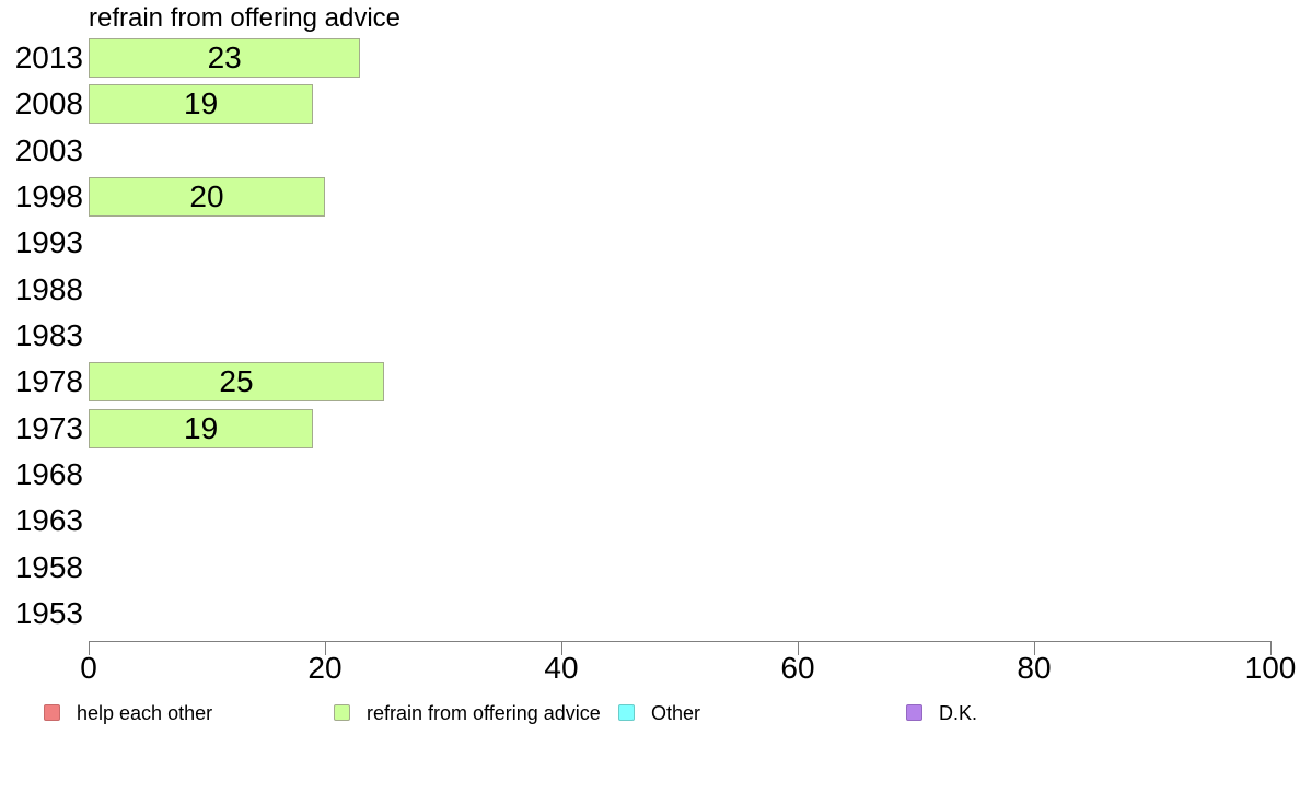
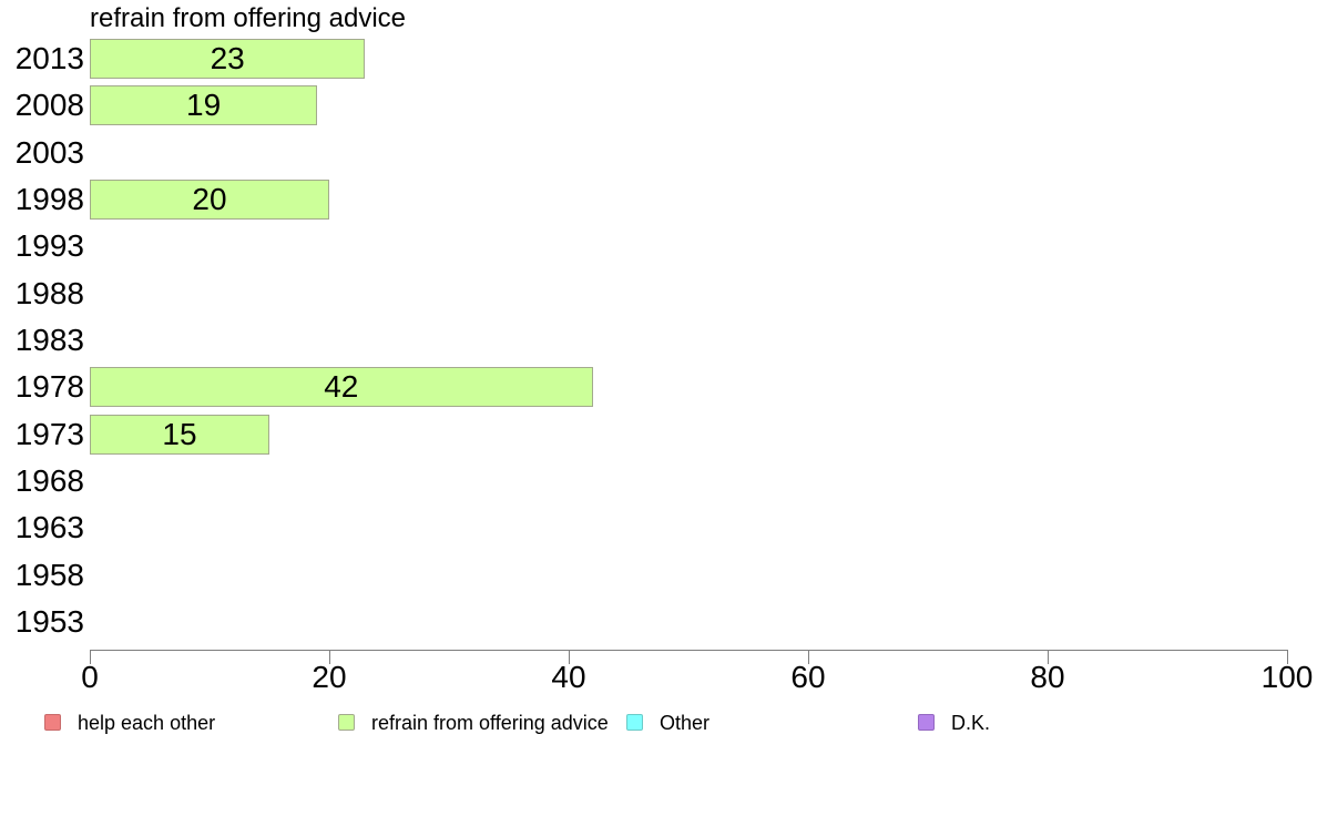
1978: 25 -> 42
1973: 19 -> 15
